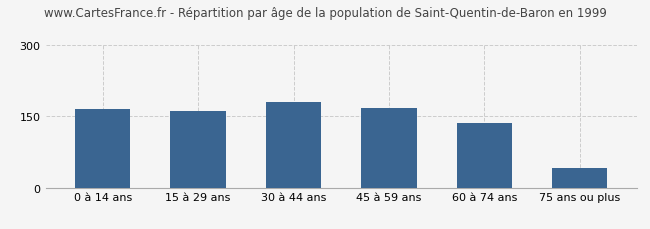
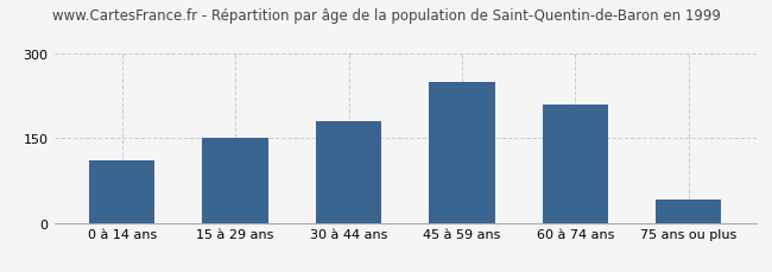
0 à 14 ans: 166 -> 110
15 à 29 ans: 161 -> 150
45 à 59 ans: 168 -> 250
60 à 74 ans: 135 -> 210
